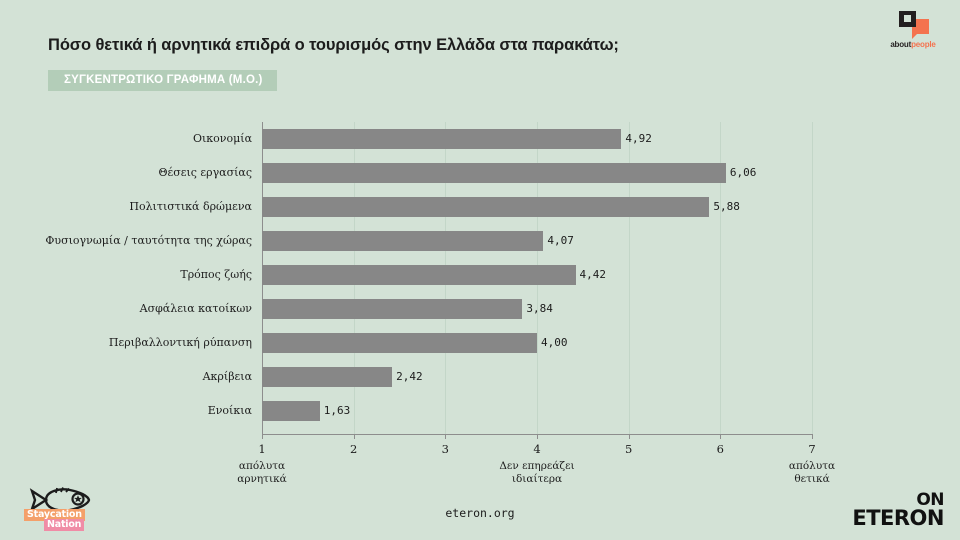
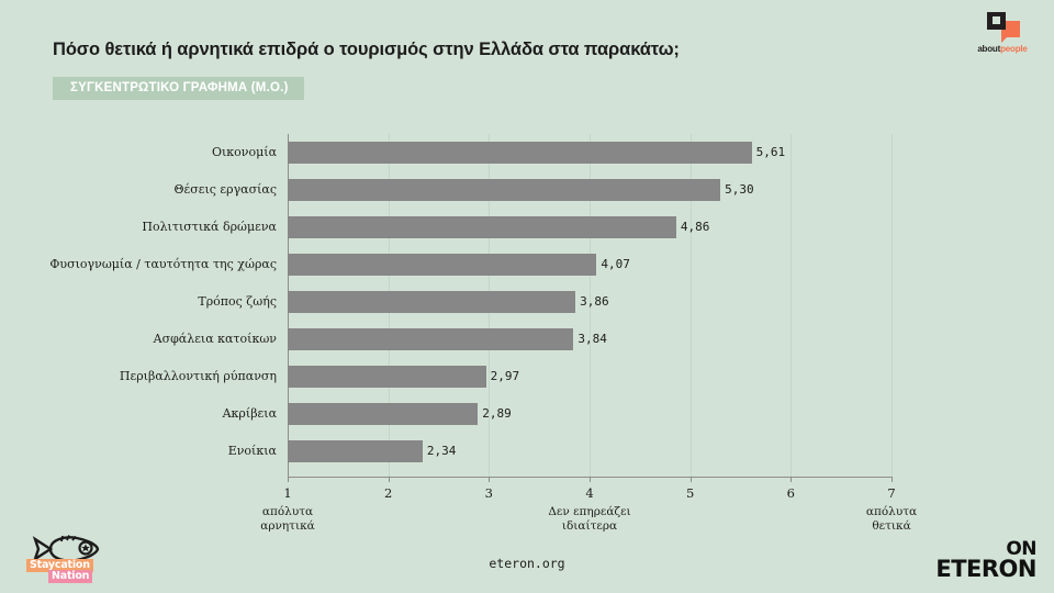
Οικονομία: 4,92 -> 5,61
Θέσεις εργασίας: 6,06 -> 5,30
Πολιτιστικά δρώμενα: 5,88 -> 4,86
Τρόπος ζωής: 4,42 -> 3,86
Περιβαλλοντική ρύπανση: 4,00 -> 2,97
Ακρίβεια: 2,42 -> 2,89
Ενοίκια: 1,63 -> 2,34
